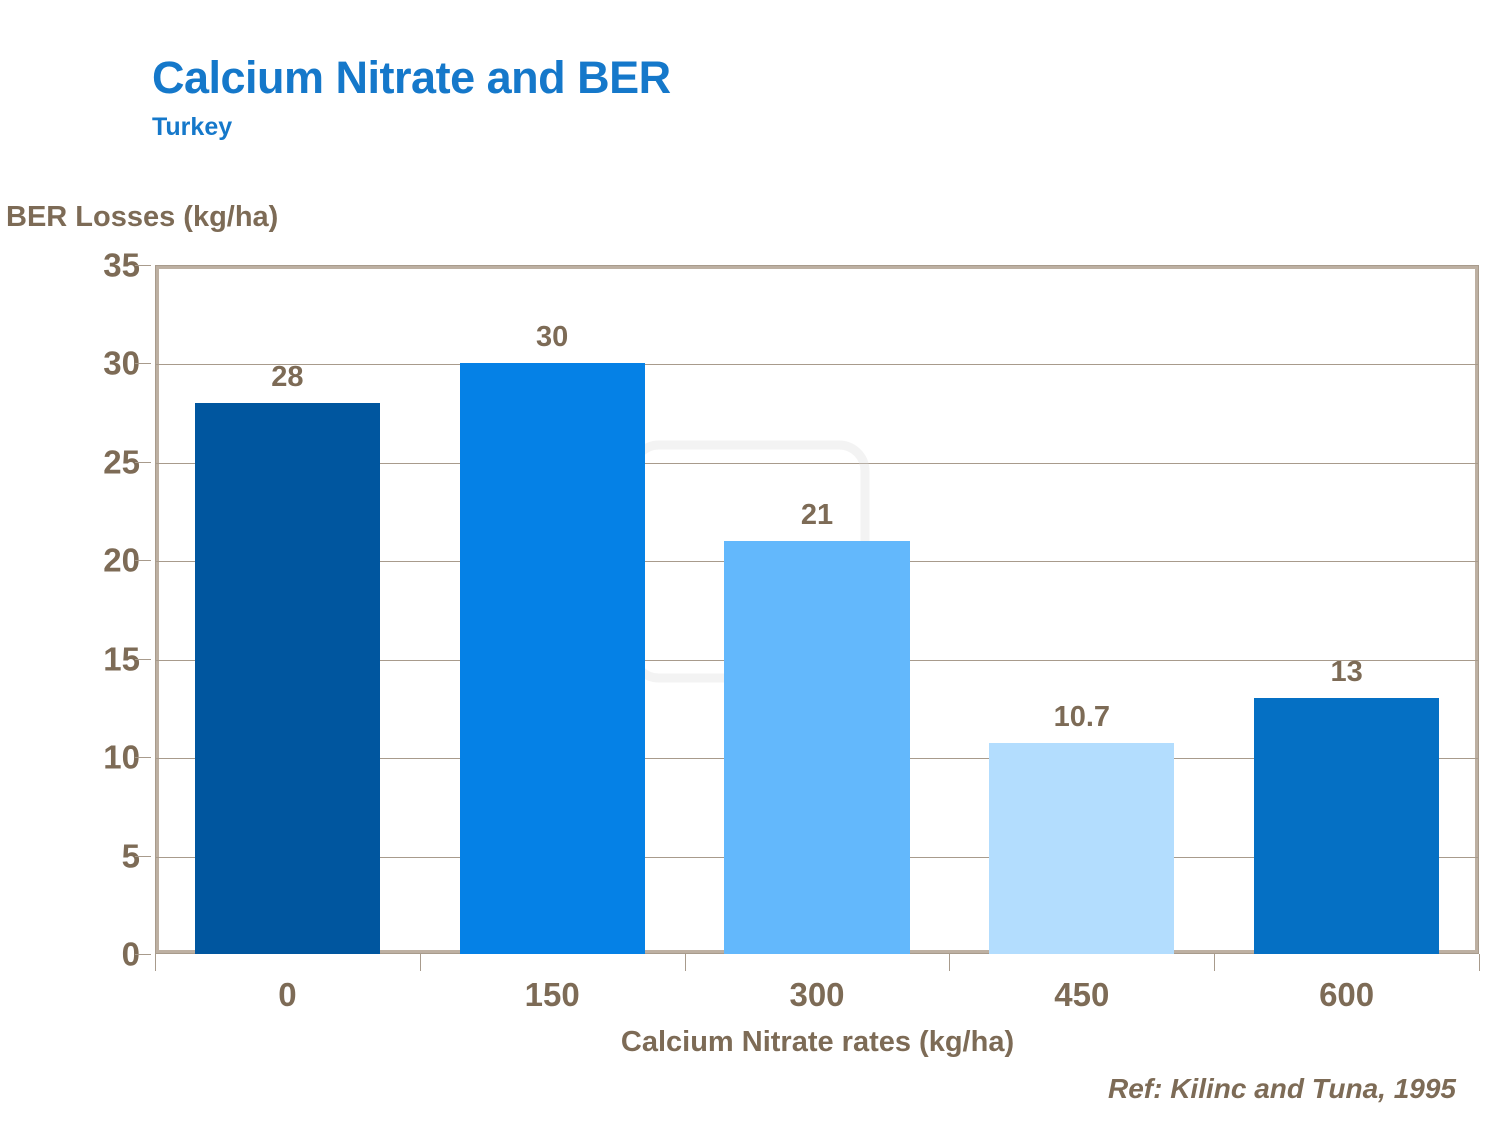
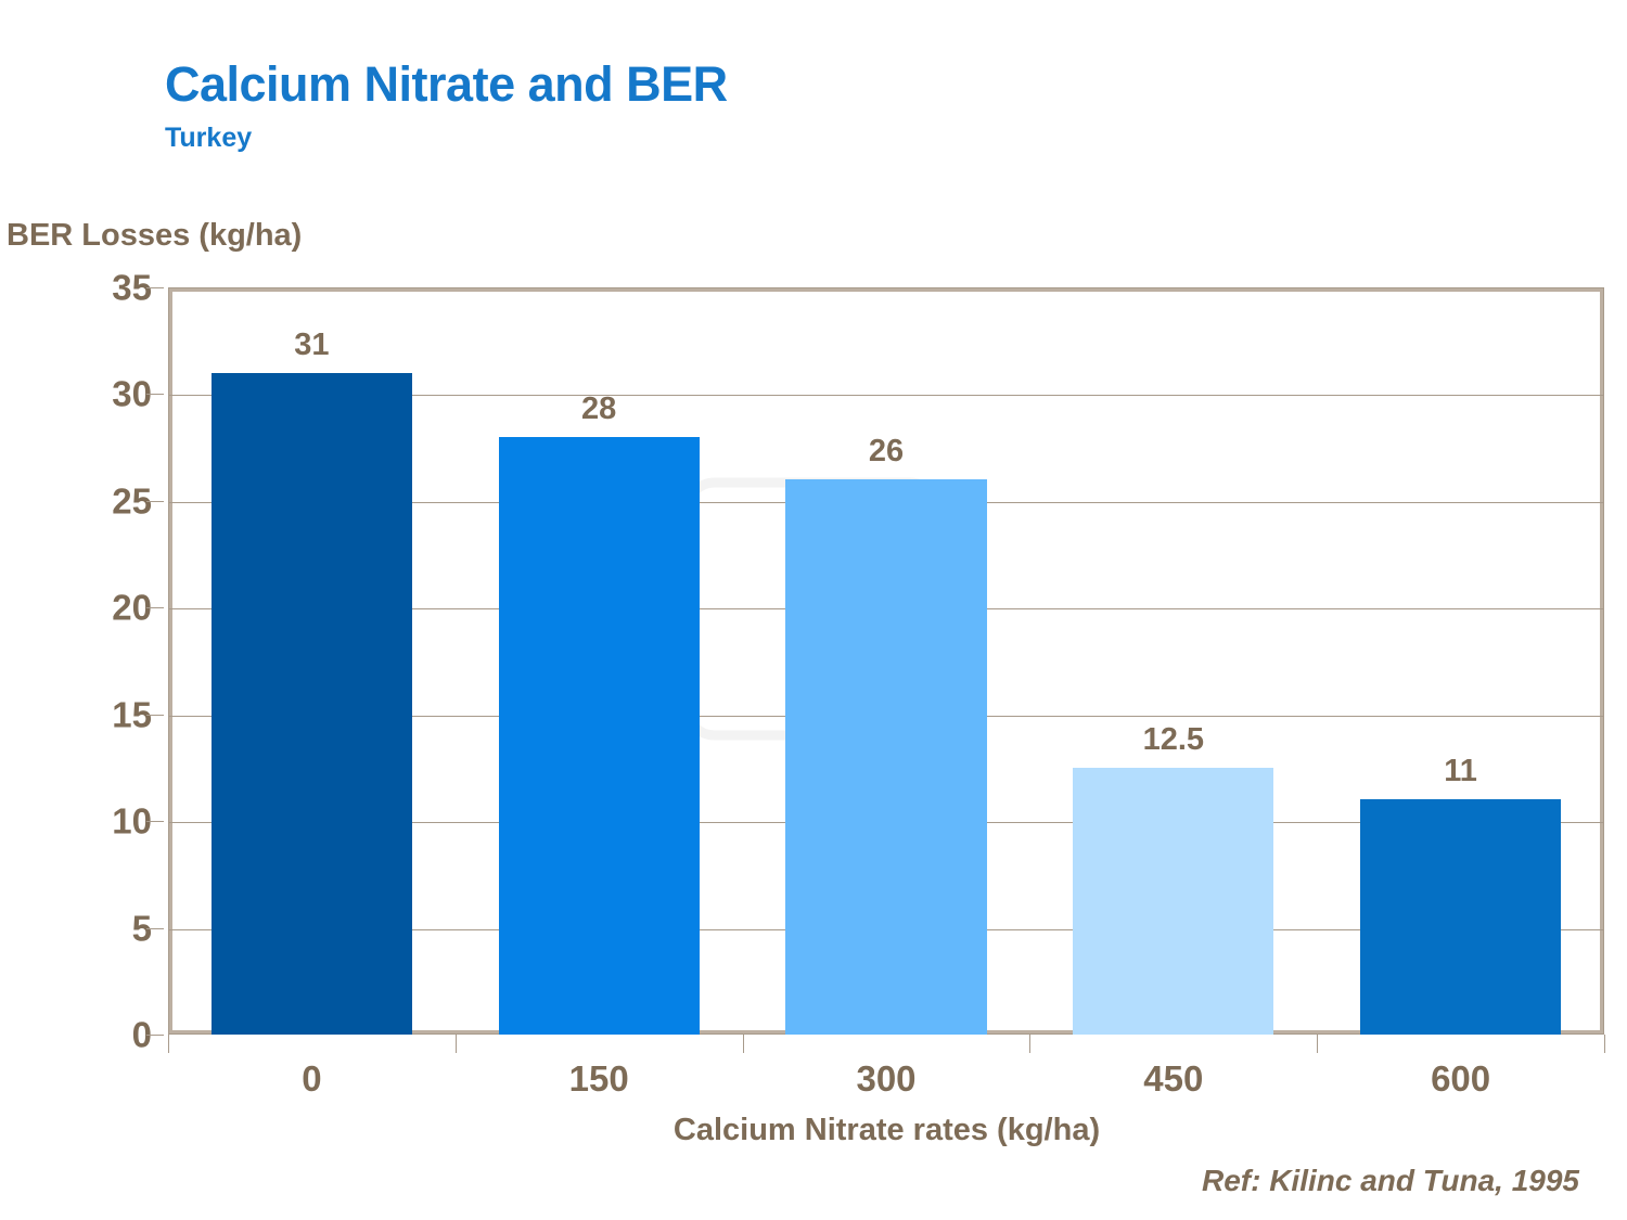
0: 28 -> 31
150: 30 -> 28
300: 21 -> 26
450: 10.7 -> 12.5
600: 13 -> 11
